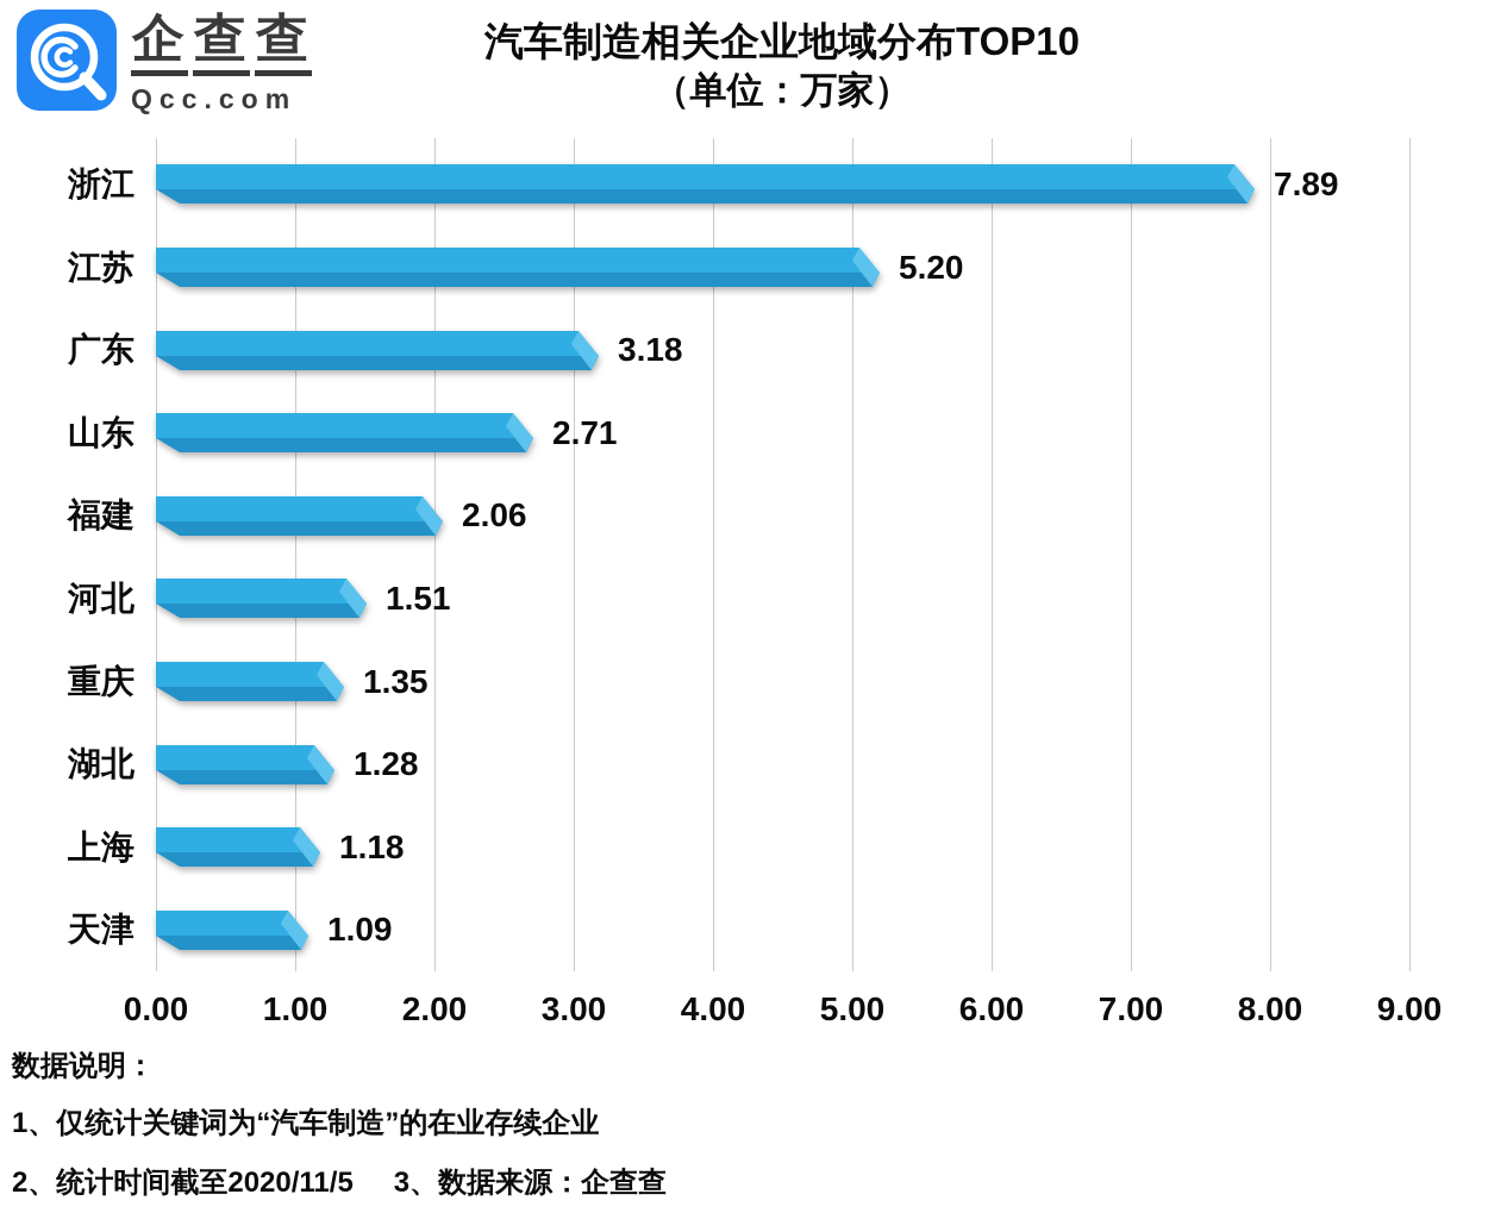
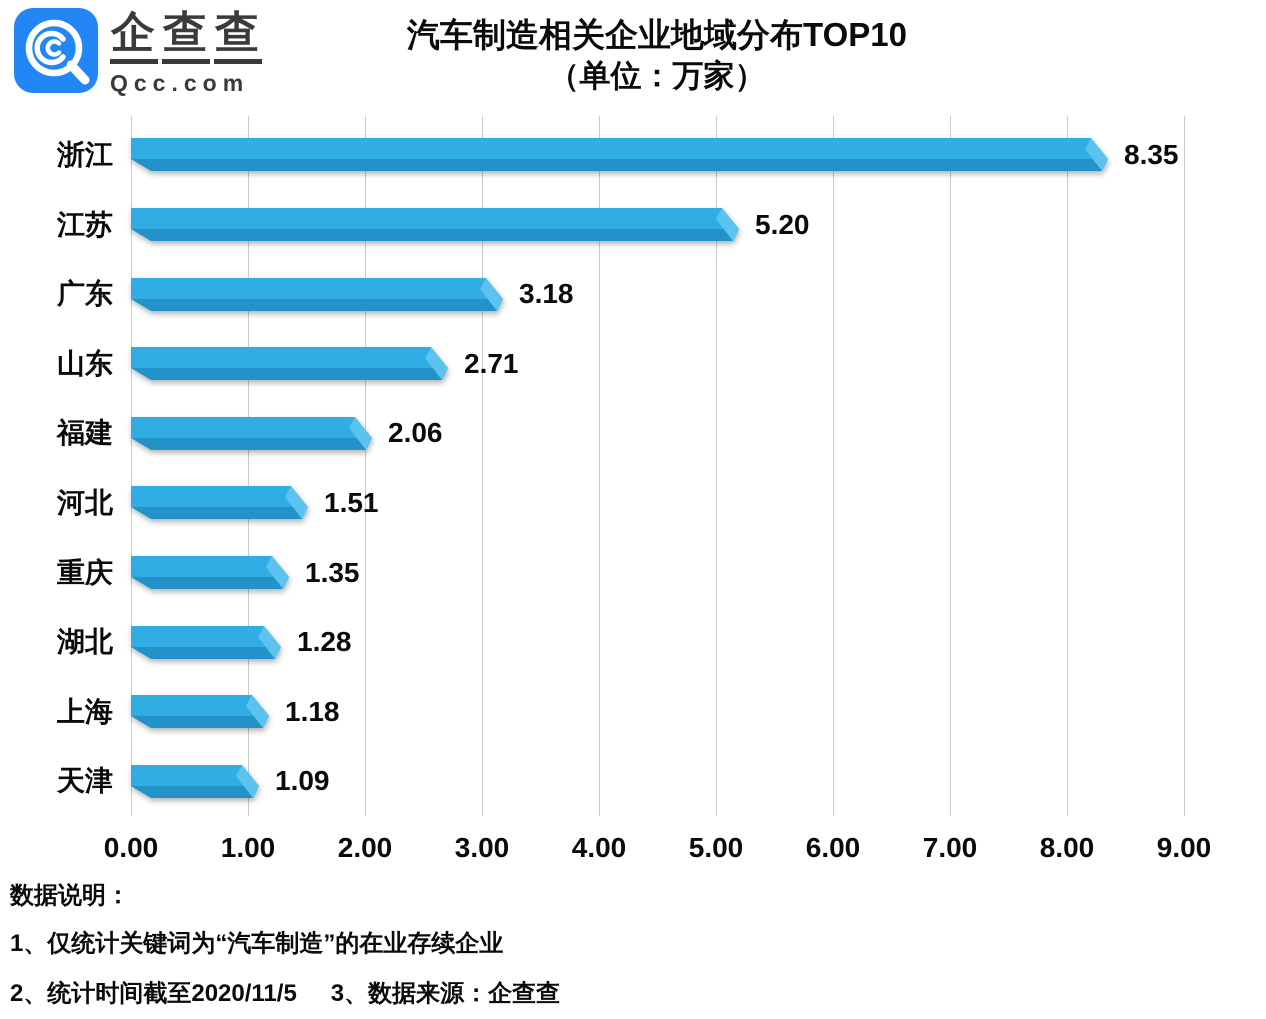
浙江: 7.89 -> 8.35
